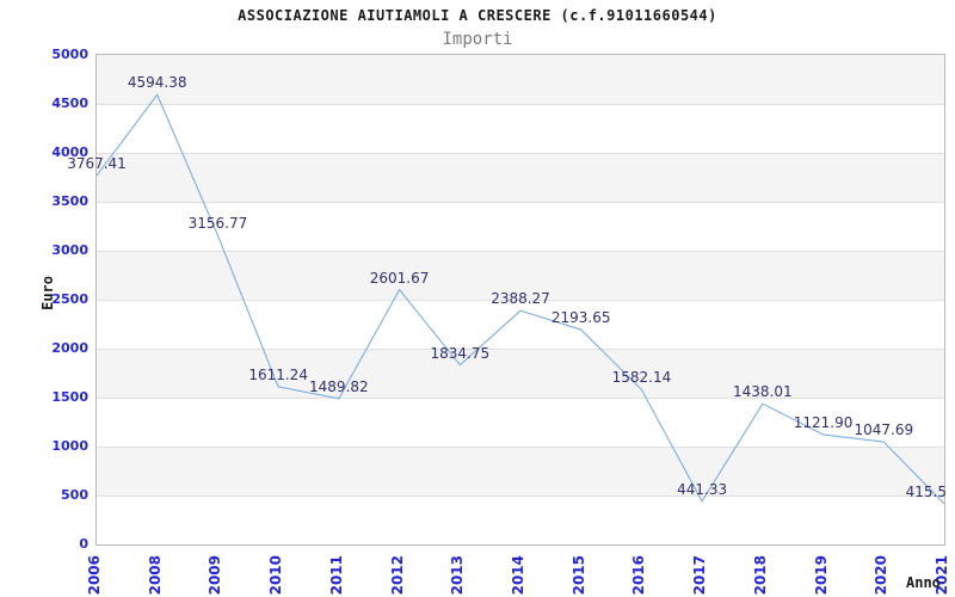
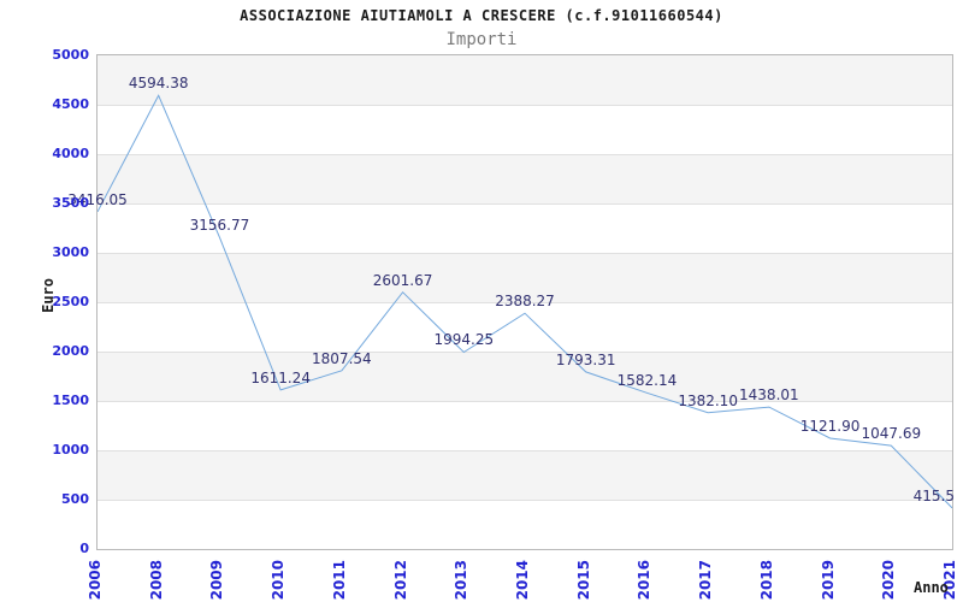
2006: 3767.41 -> 3416.05
2011: 1489.82 -> 1807.54
2013: 1834.75 -> 1994.25
2015: 2193.65 -> 1793.31
2017: 441.33 -> 1382.10
